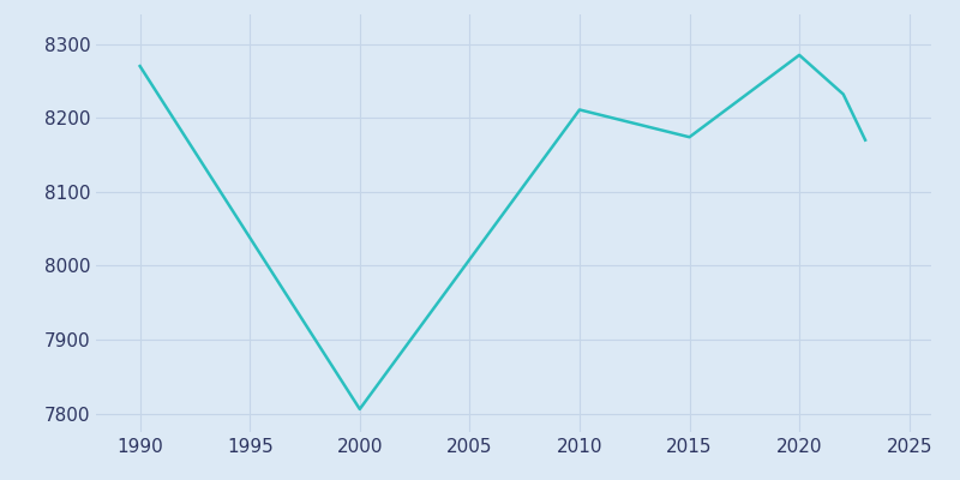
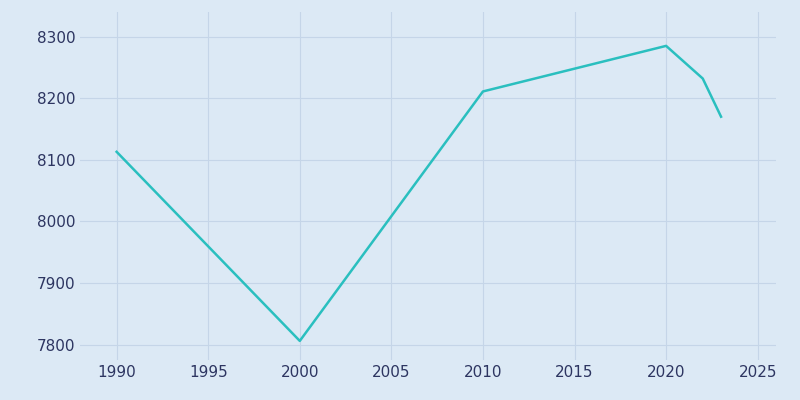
1990: 8270 -> 8113
2015: 8174 -> 8248
